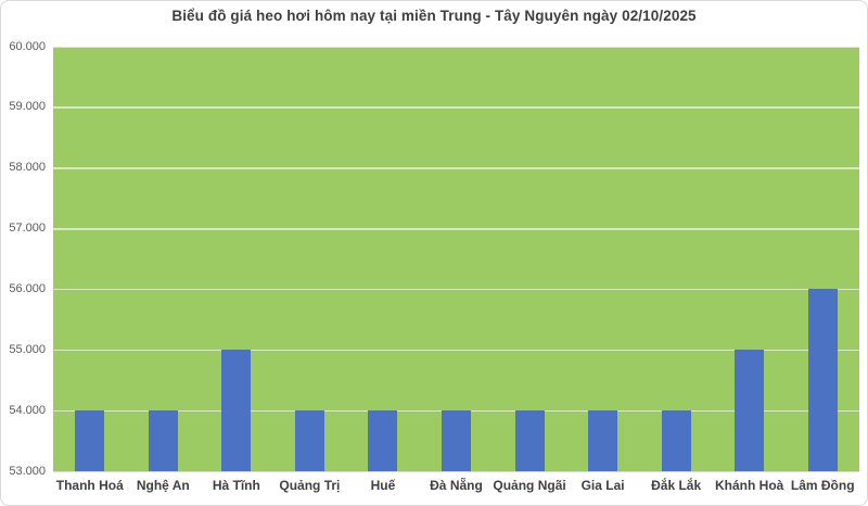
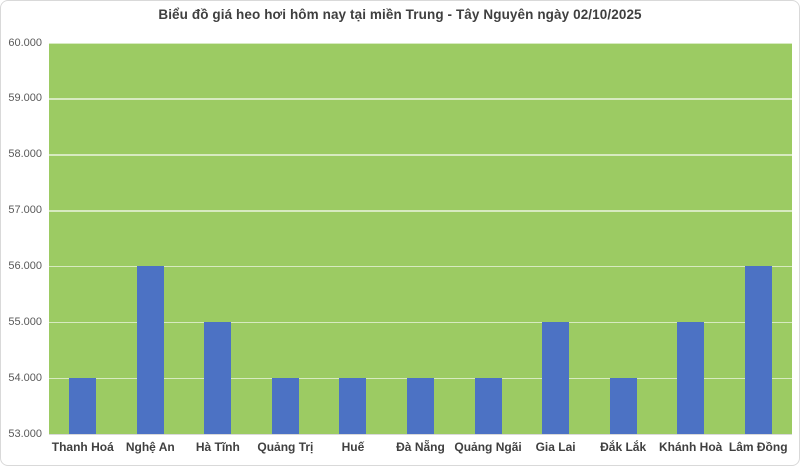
Nghệ An: 54000 -> 56000
Gia Lai: 54000 -> 55000
